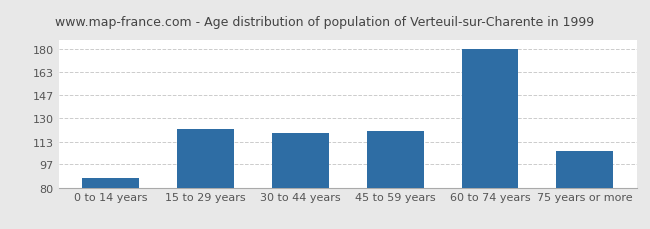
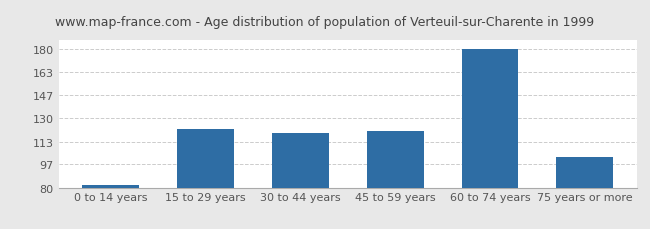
0 to 14 years: 87 -> 82
75 years or more: 106 -> 102
